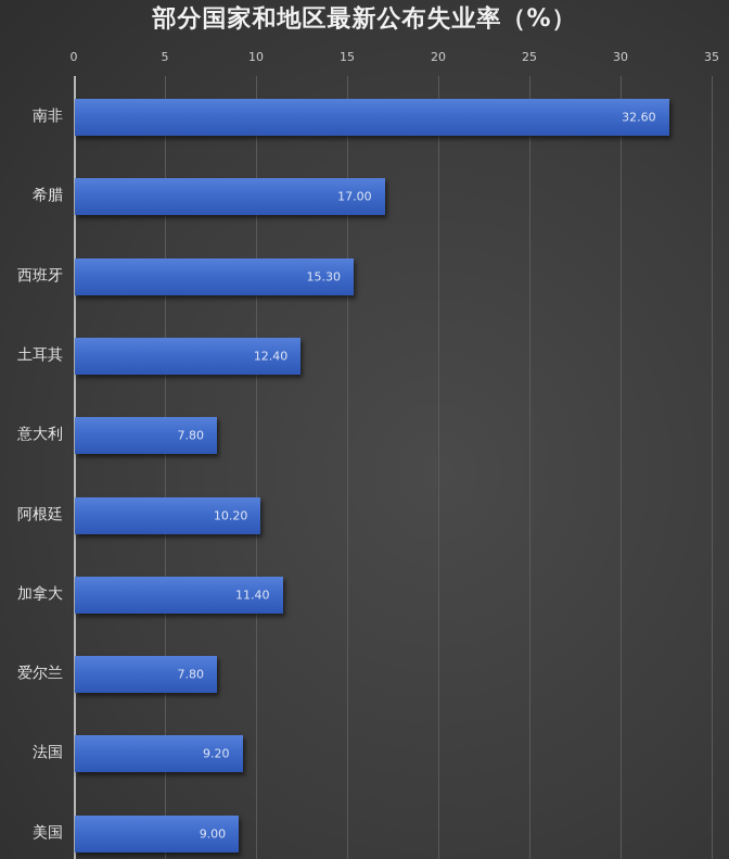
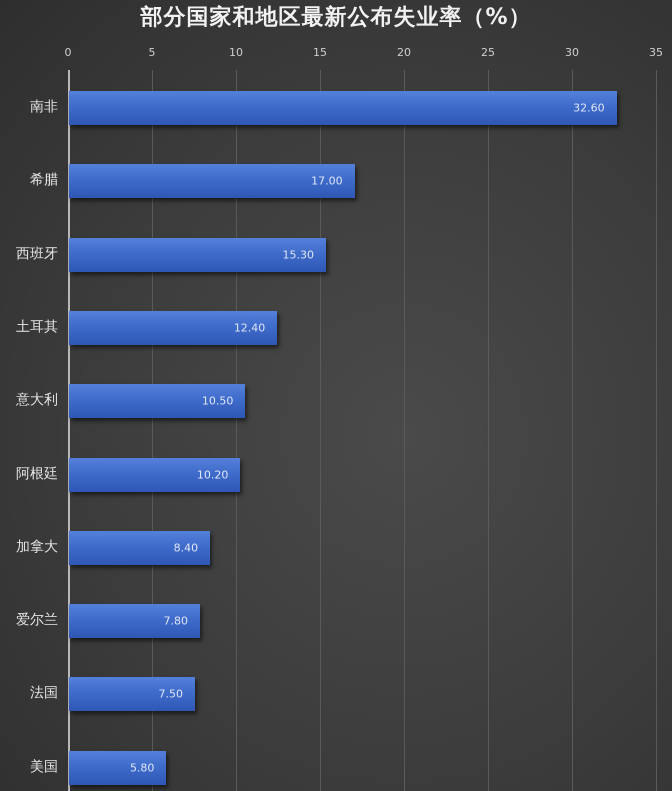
意大利: 7.80 -> 10.50
加拿大: 11.40 -> 8.40
法国: 9.20 -> 7.50
美国: 9.00 -> 5.80
